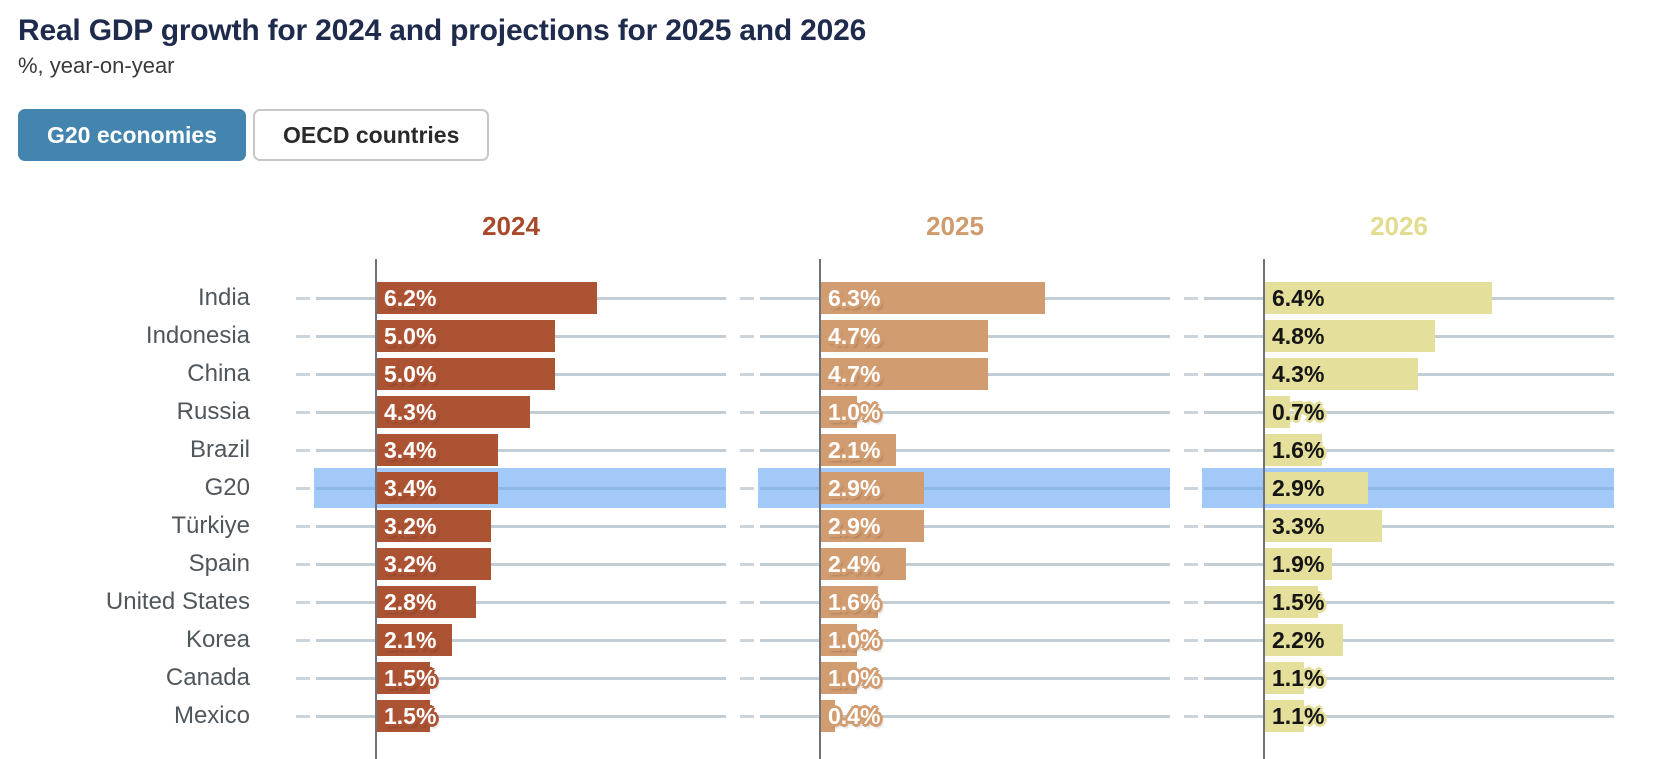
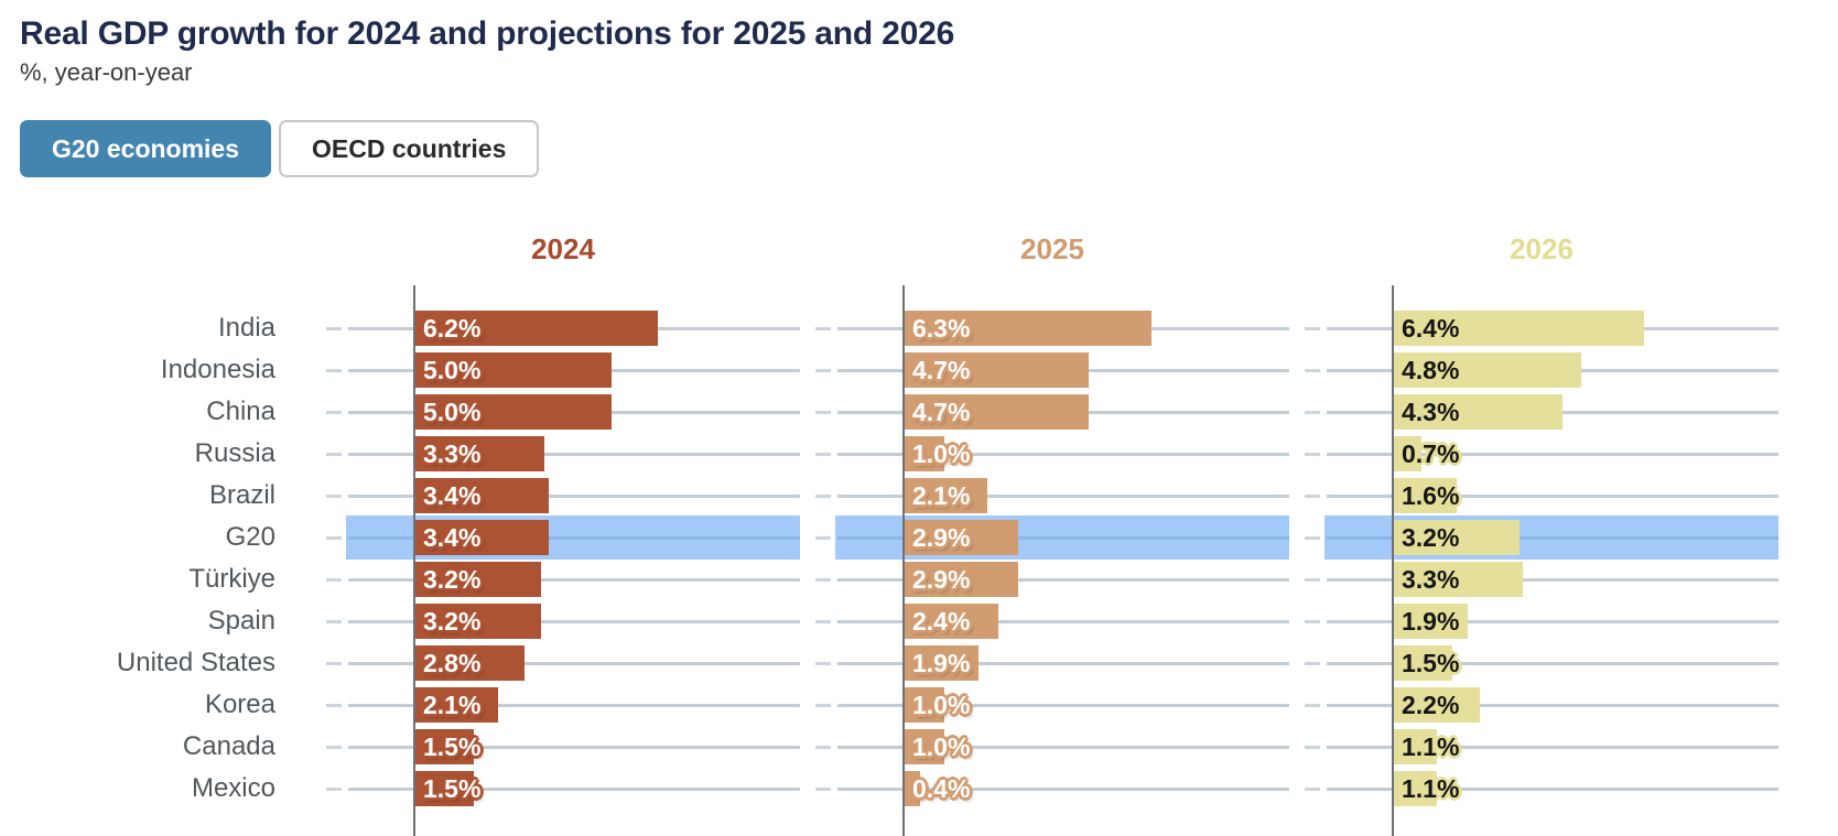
2024/Russia: 4.3% -> 3.3%
2026/G20: 2.9% -> 3.2%
2025/United States: 1.6% -> 1.9%
